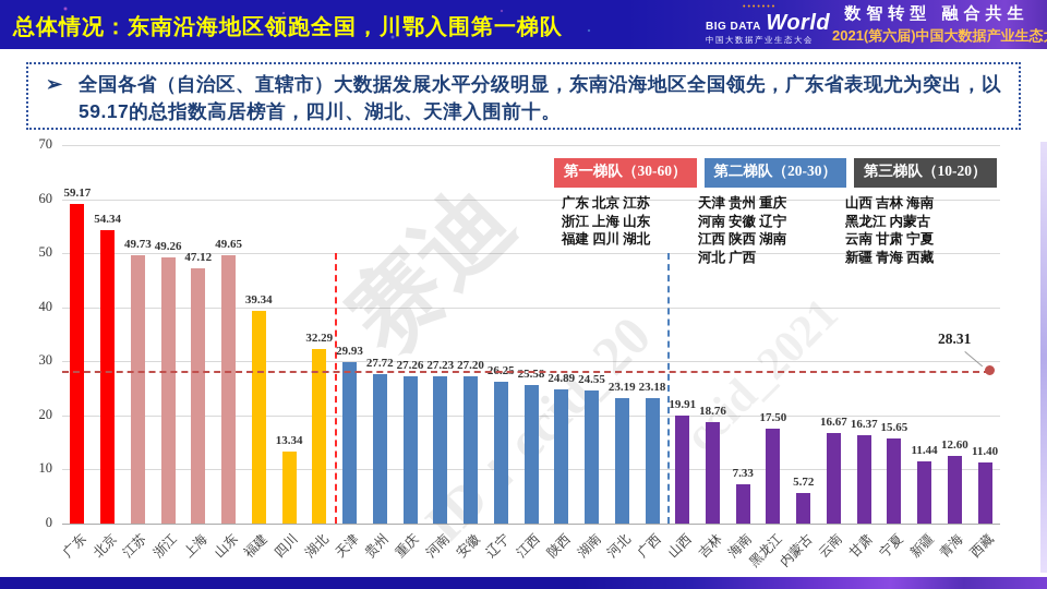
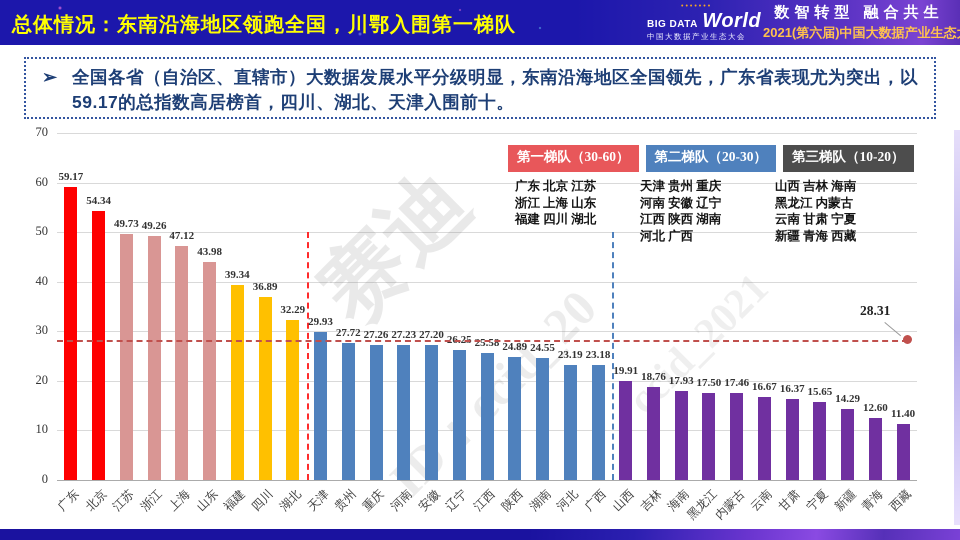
山东: 49.65 -> 43.98
四川: 13.34 -> 36.89
海南: 7.33 -> 17.93
内蒙古: 5.72 -> 17.46
新疆: 11.44 -> 14.29
